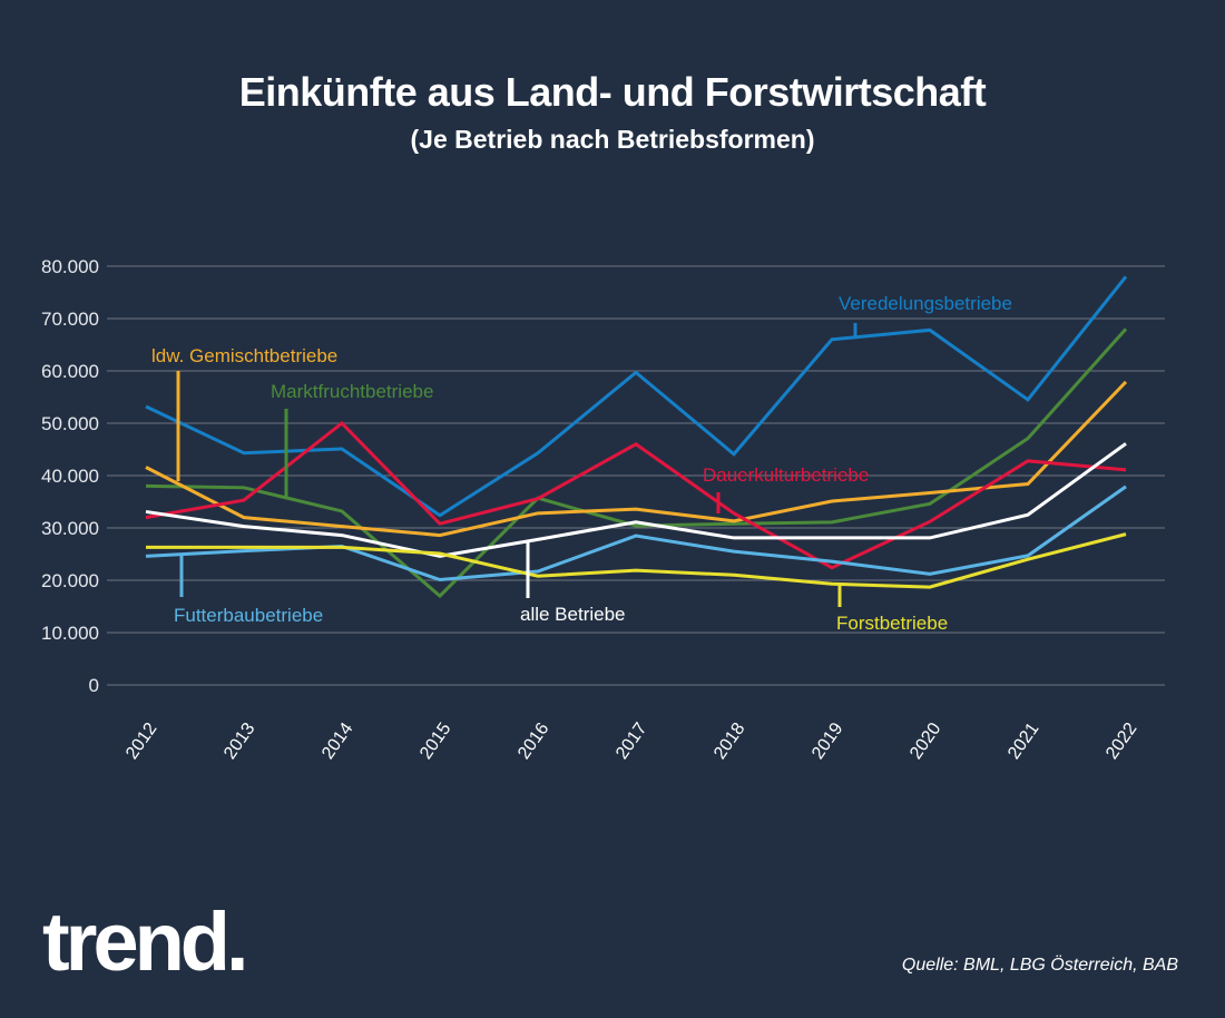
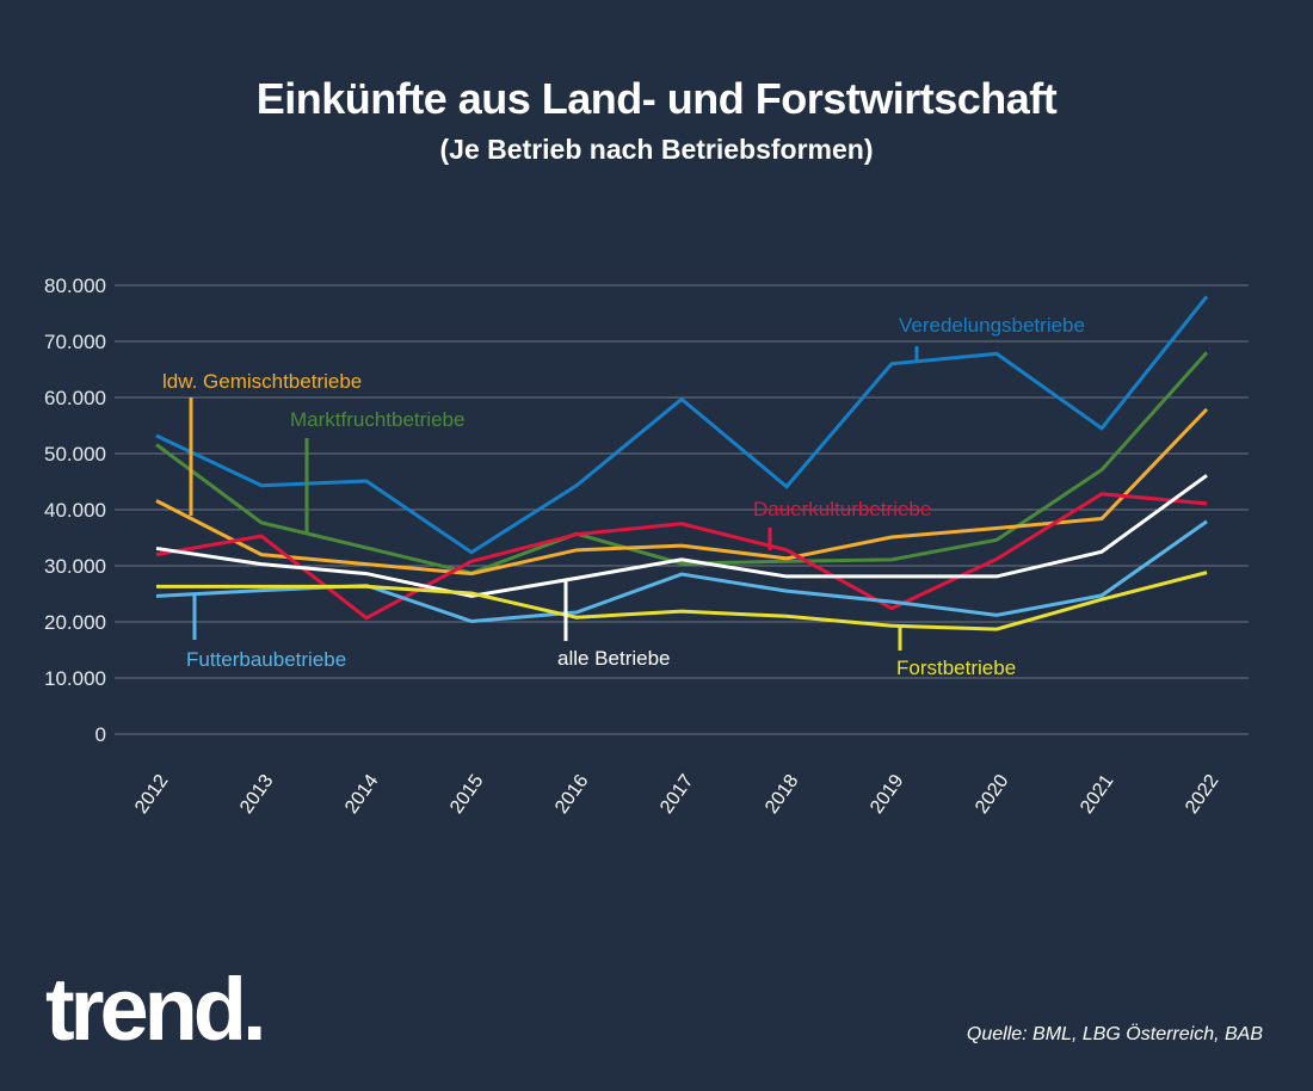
Marktfruchtbetriebe/2012: 38000 -> 52000
Dauerkulturbetriebe/2014: 50000 -> 21000
Marktfruchtbetriebe/2015: 17000 -> 29000
Dauerkulturbetriebe/2017: 46000 -> 38000
